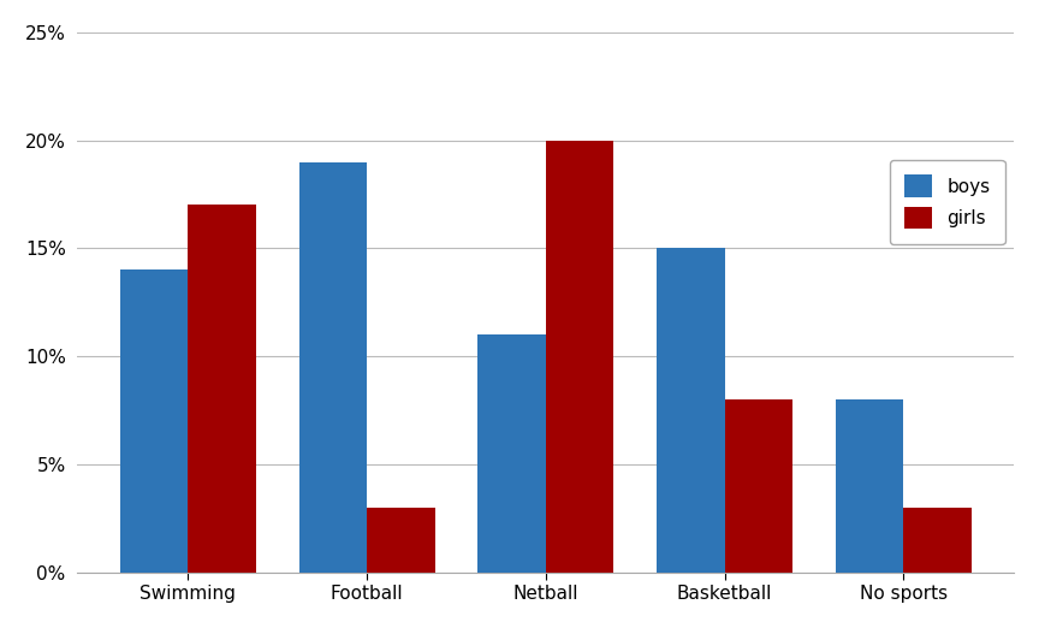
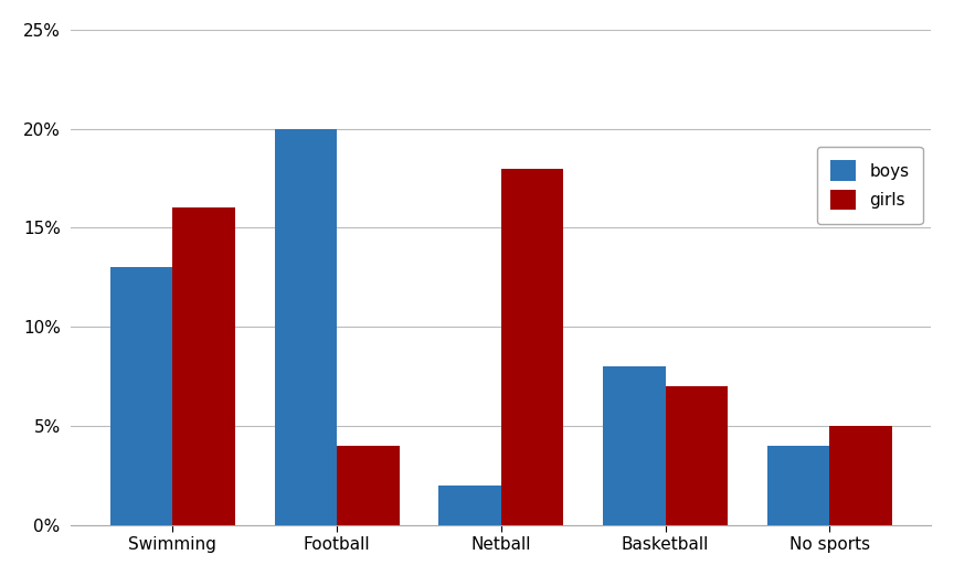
boys/Swimming: 14% -> 13%
girls/Swimming: 17% -> 16%
boys/Football: 19% -> 20%
girls/Football: 3% -> 4%
boys/Netball: 11% -> 2%
girls/Netball: 20% -> 18%
boys/Basketball: 15% -> 8%
girls/Basketball: 8% -> 7%
boys/No sports: 8% -> 4%
girls/No sports: 3% -> 5%
